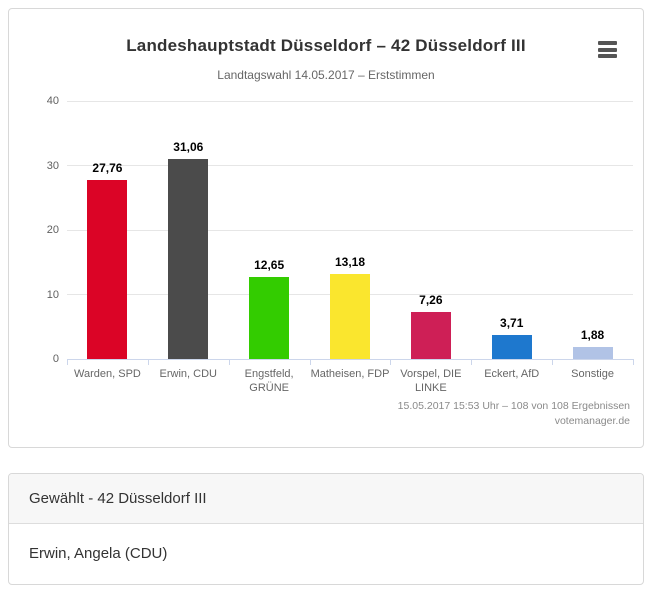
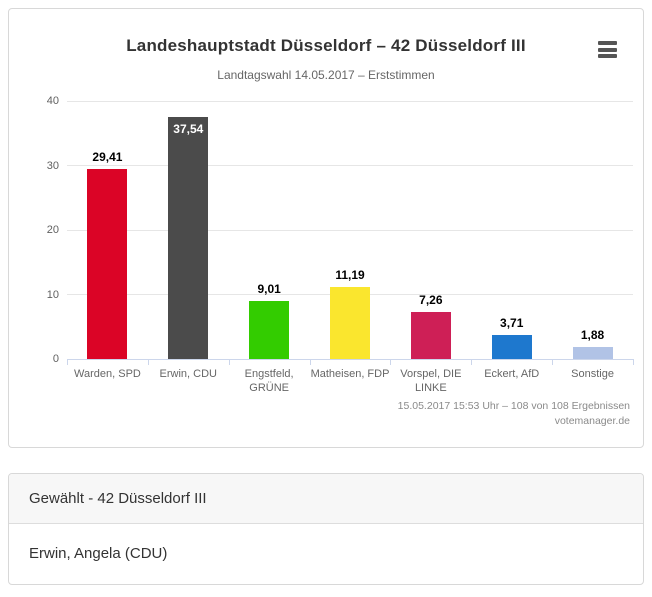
Warden, SPD: 27,76 -> 29,41
Erwin, CDU: 31,06 -> 37,54
Engstfeld, GRÜNE: 12,65 -> 9,01
Matheisen, FDP: 13,18 -> 11,19
